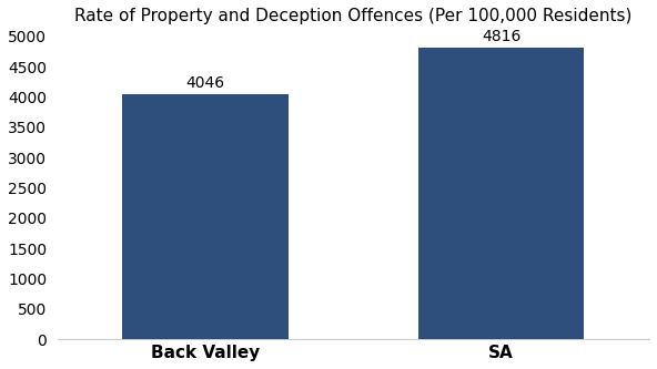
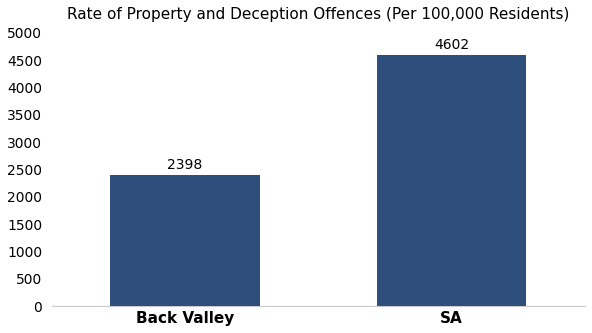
Back Valley: 4046 -> 2398
SA: 4816 -> 4602
